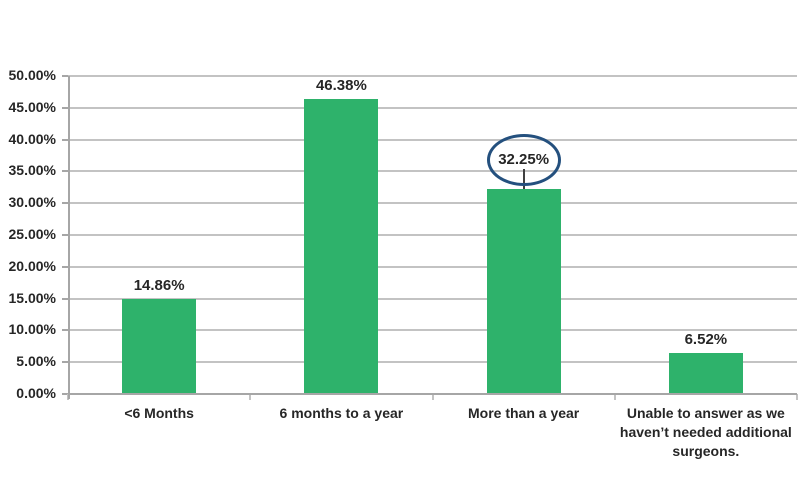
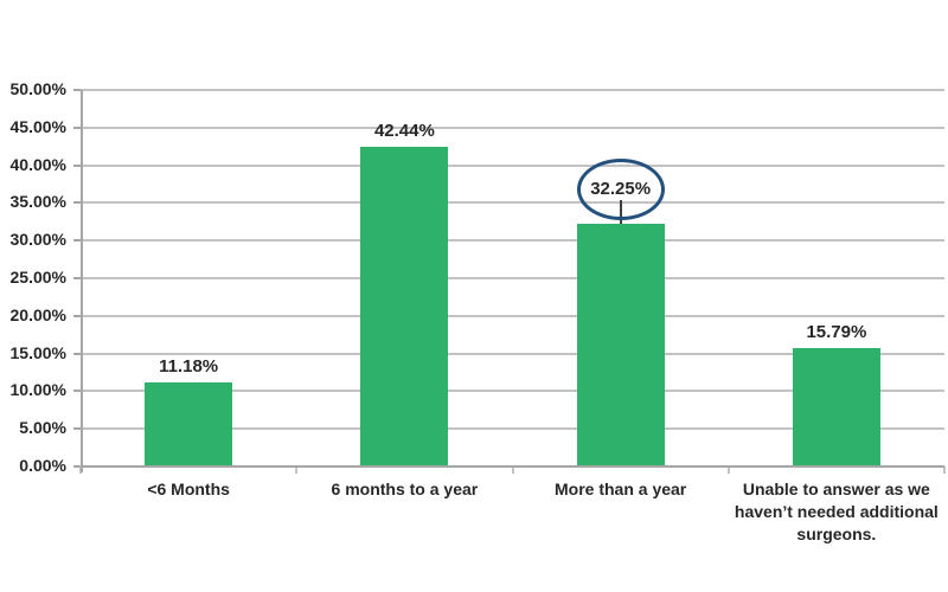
<6 Months: 14.86% -> 11.18%
6 months to a year: 46.38% -> 42.44%
Unable to answer as we haven’t needed additional surgeons.: 6.52% -> 15.79%
